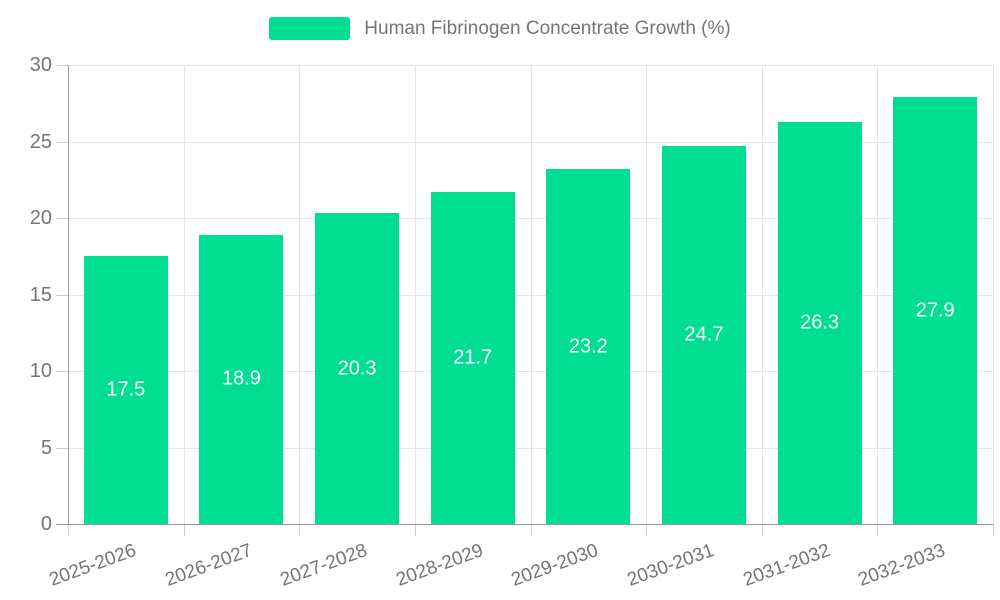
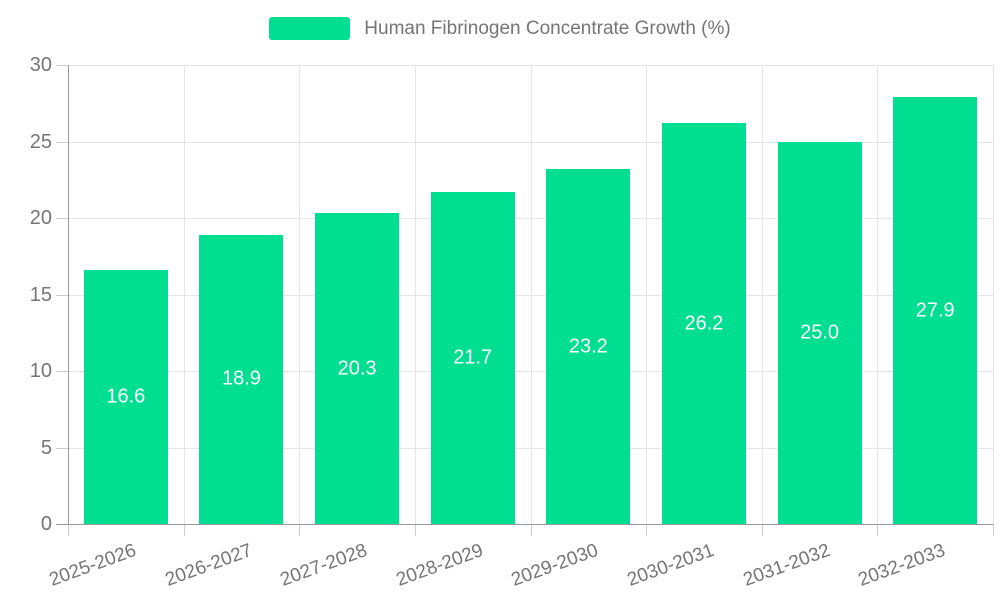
2025-2026: 17.5 -> 16.6
2030-2031: 24.7 -> 26.2
2031-2032: 26.3 -> 25.0
